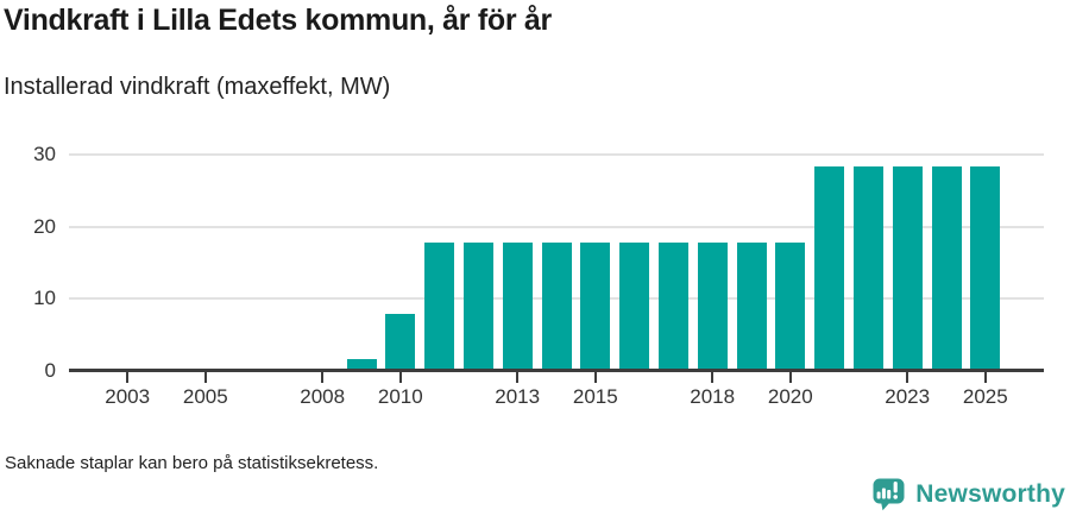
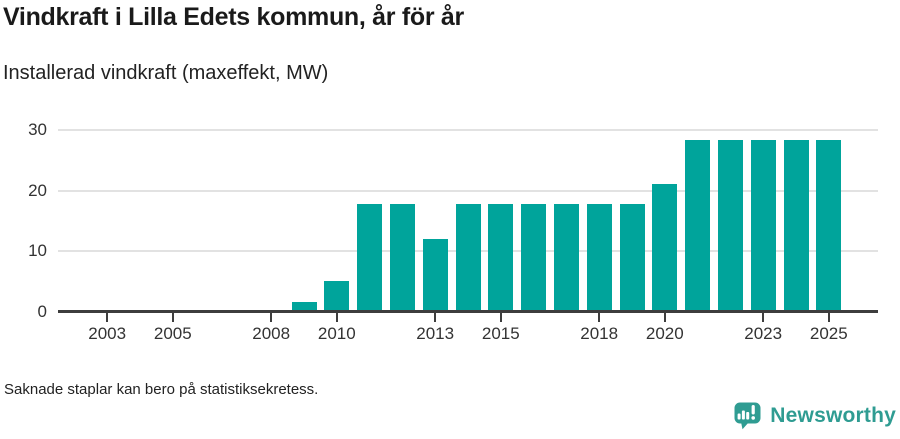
2010: 8 -> 5
2013: 18 -> 12
2020: 18 -> 21
